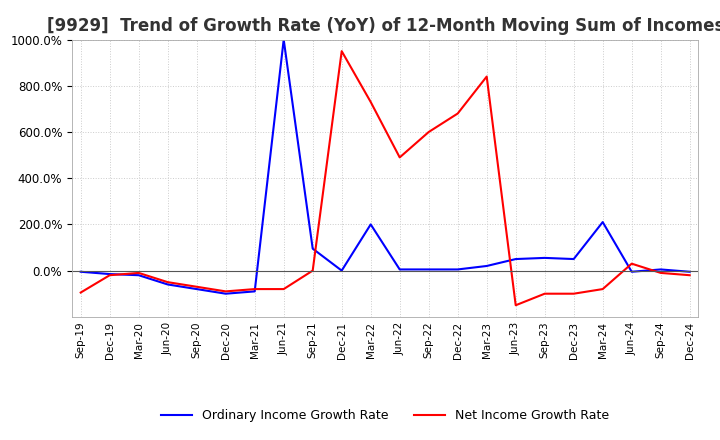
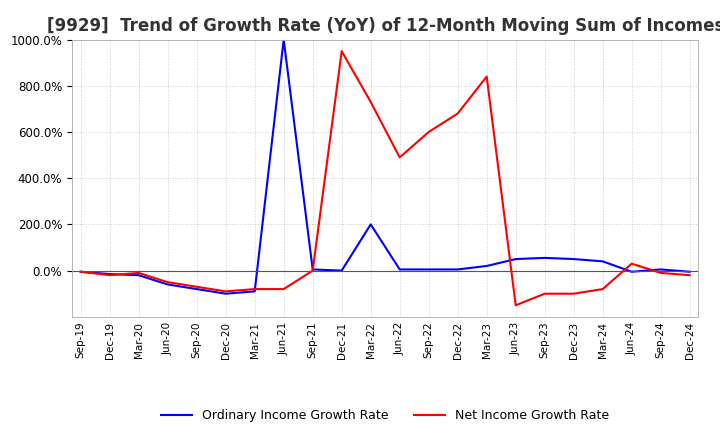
Net Income Growth Rate/Sep-19: -95% -> -5%
Ordinary Income Growth Rate/Sep-21: 95% -> 5%
Ordinary Income Growth Rate/Mar-24: 210% -> 40%
